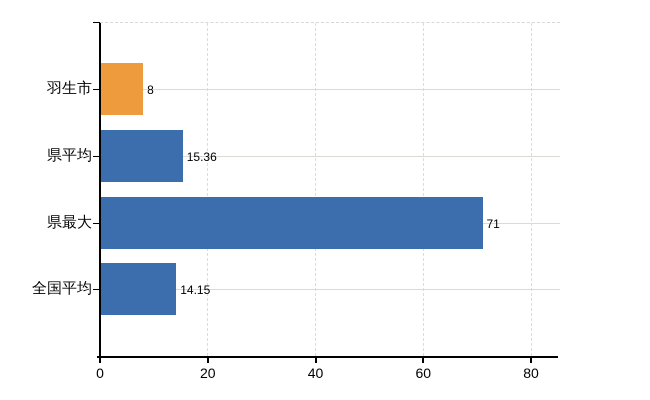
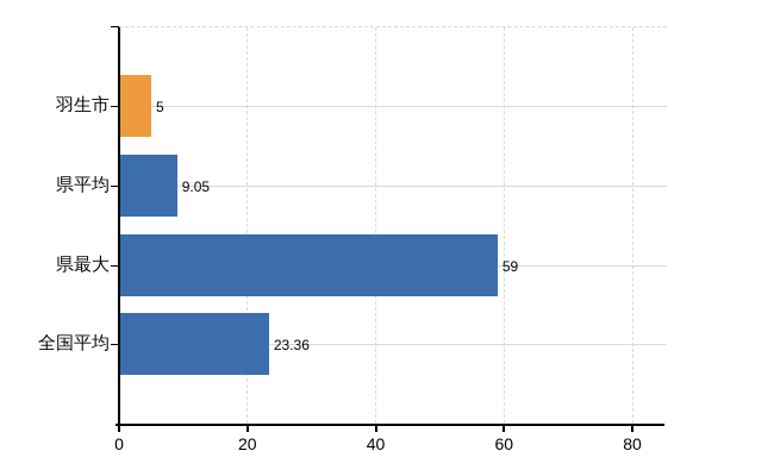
羽生市: 8 -> 5
県平均: 15.36 -> 9.05
県最大: 71 -> 59
全国平均: 14.15 -> 23.36
